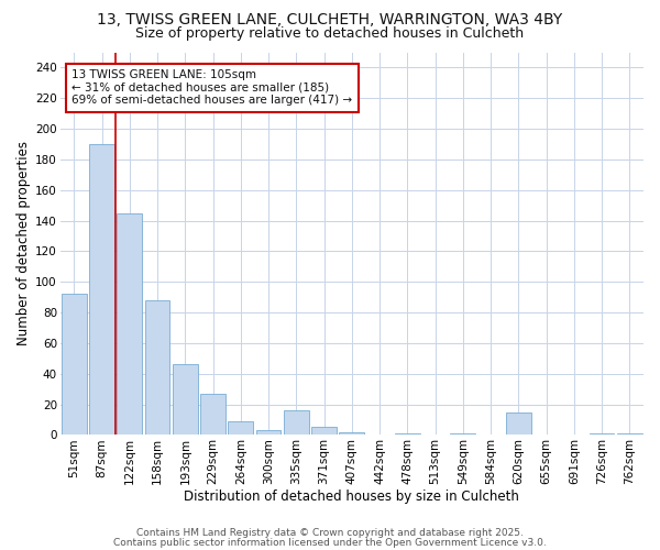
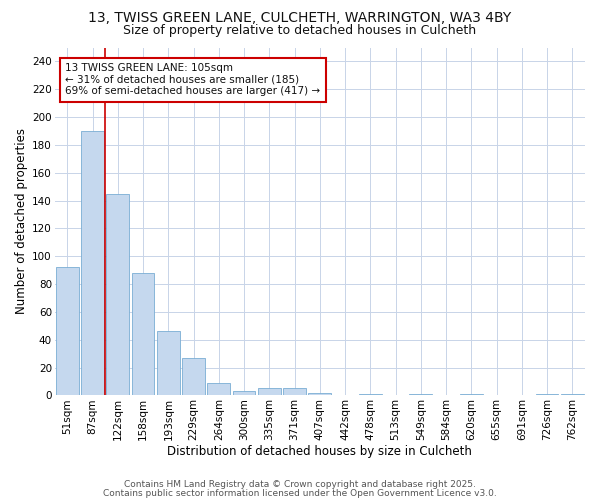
335sqm: 16 -> 5
620sqm: 15 -> 1
